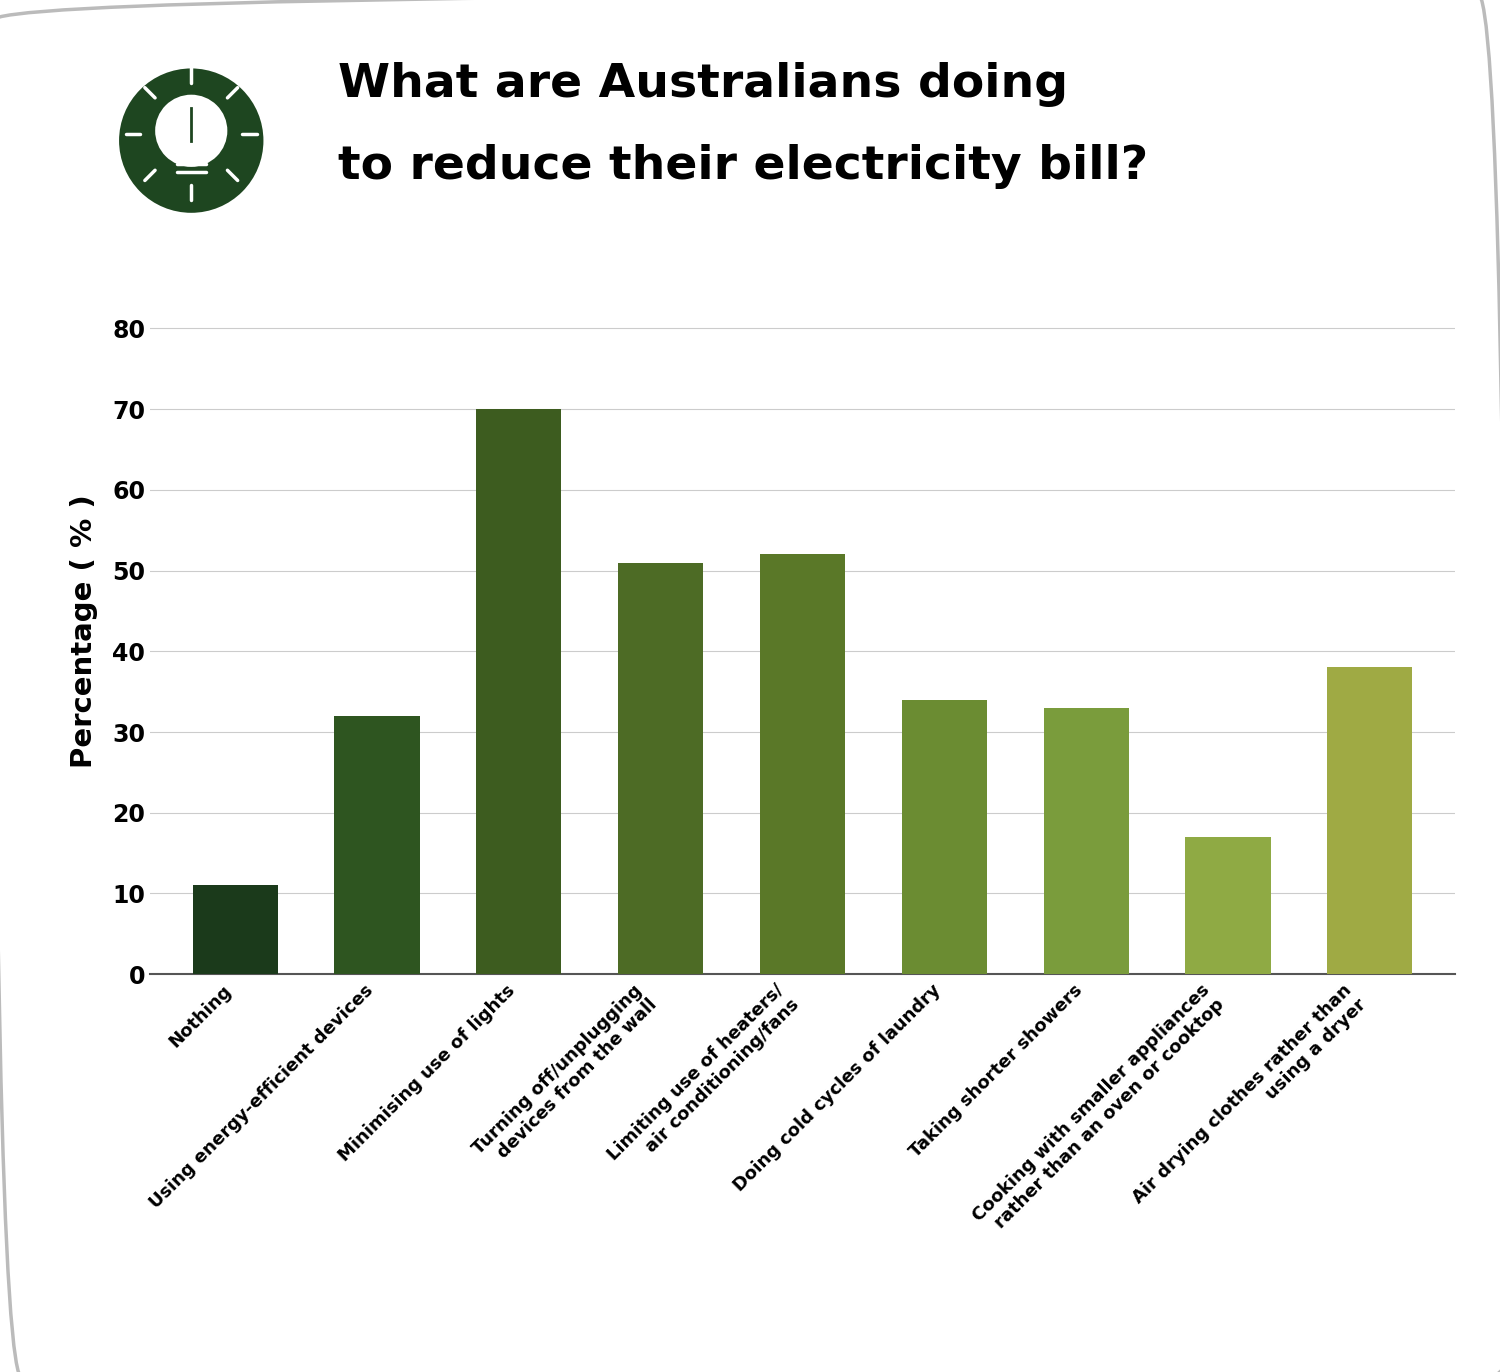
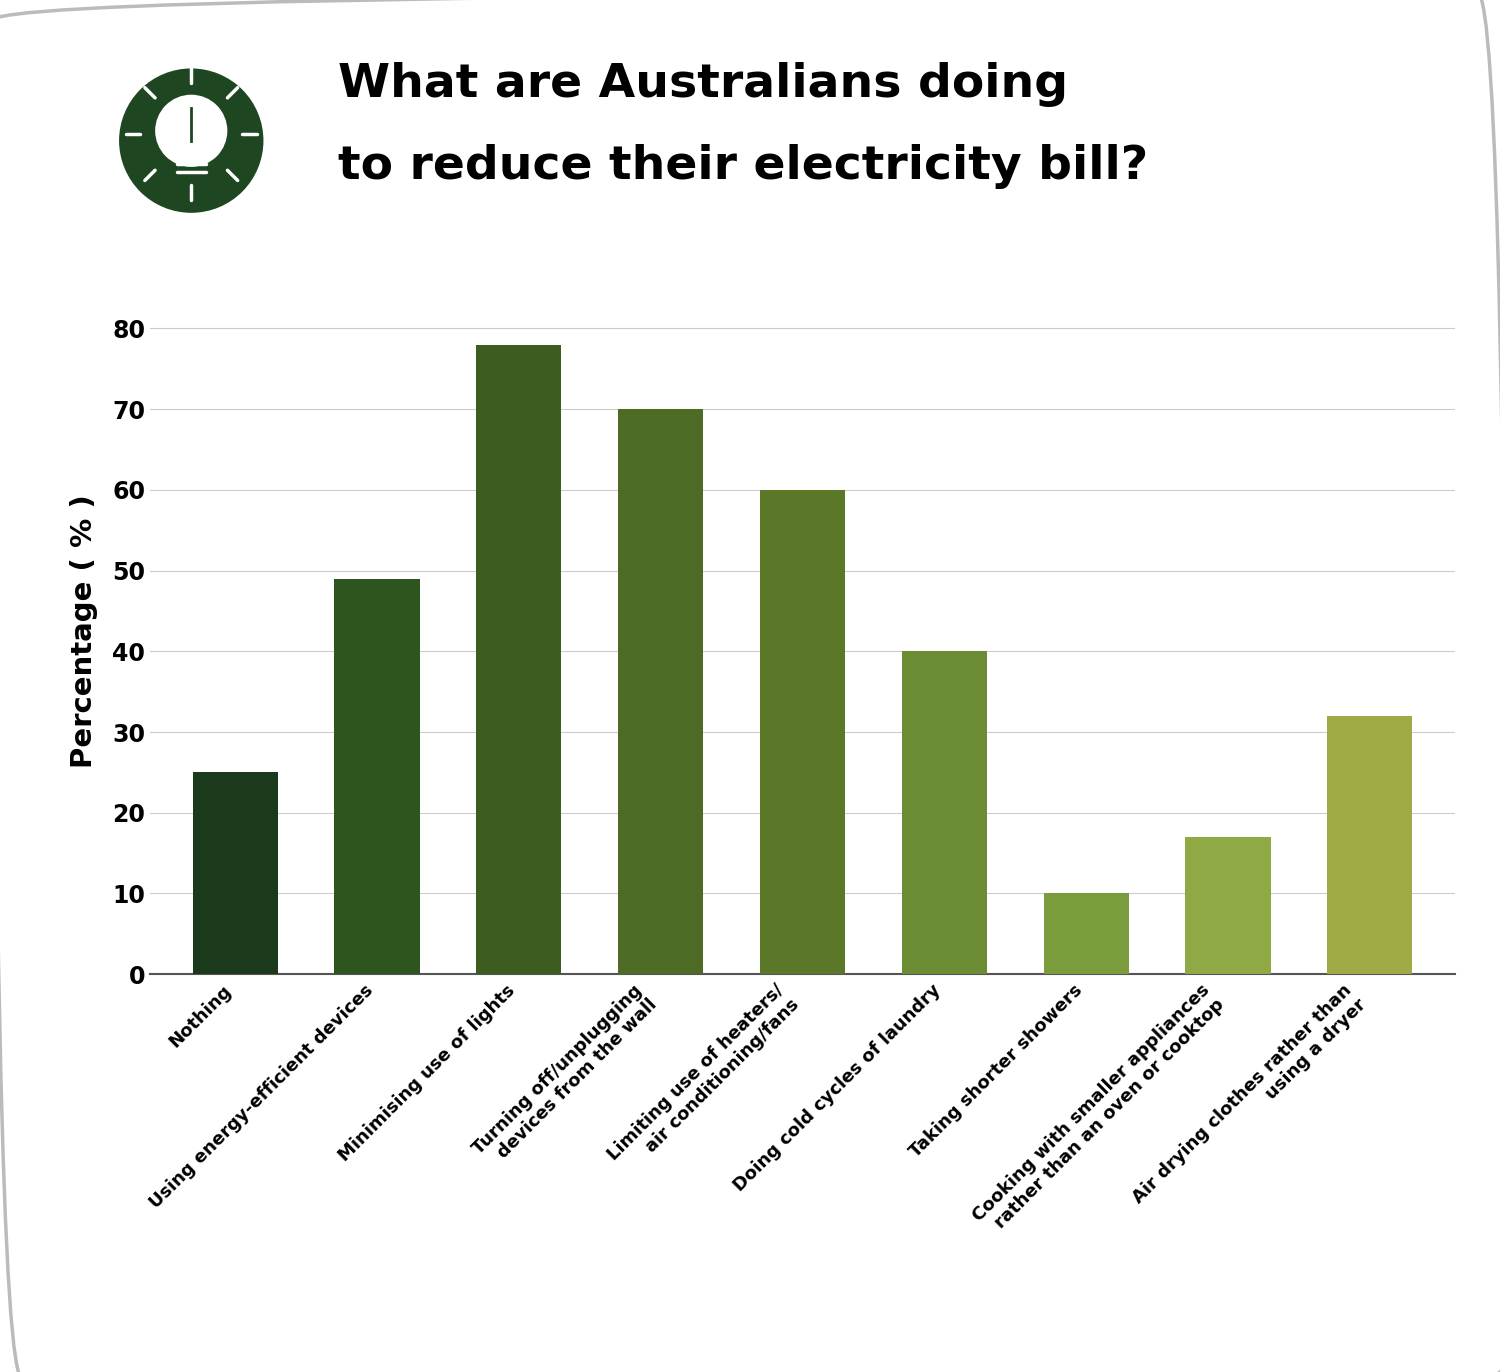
Nothing: 11 -> 25
Using energy-efficient devices: 32 -> 49
Minimising use of lights: 70 -> 78
Turning off/unplugging devices from the wall: 51 -> 70
Limiting use of heaters/ air conditioning/fans: 52 -> 60
Doing cold cycles of laundry: 34 -> 40
Taking shorter showers: 33 -> 10
Air drying clothes rather than using a dryer: 38 -> 32
